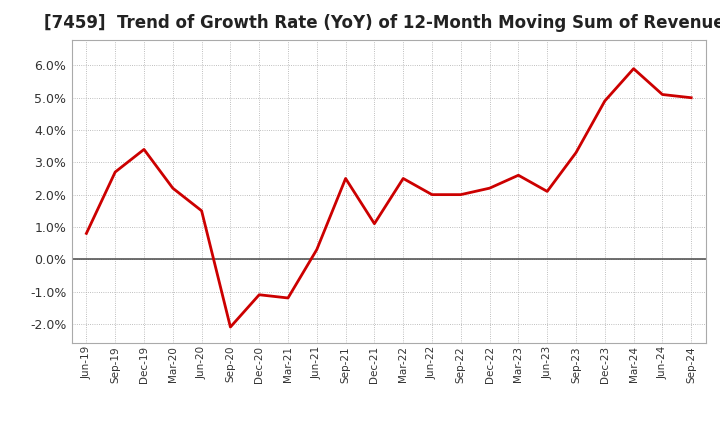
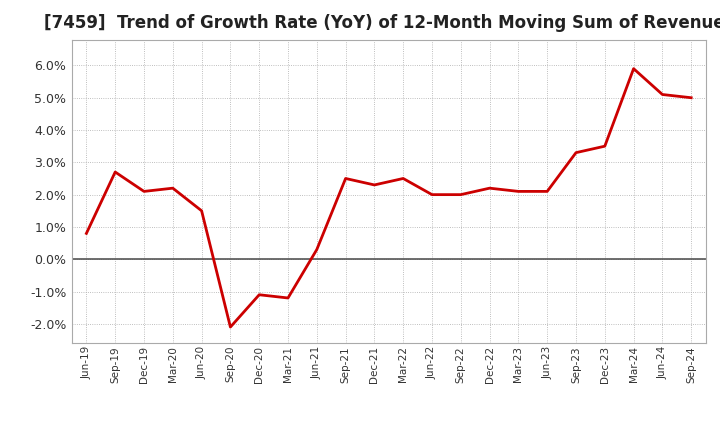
Dec-19: 3.4% -> 2.1%
Dec-21: 1.1% -> 2.3%
Mar-23: 2.6% -> 2.1%
Dec-23: 4.9% -> 3.5%
